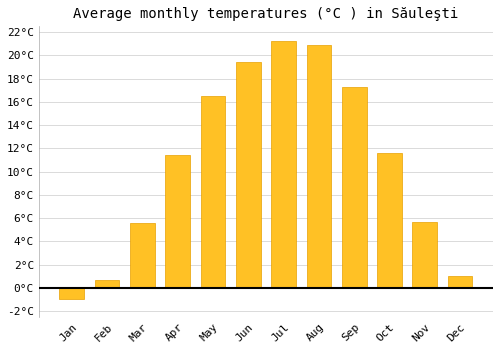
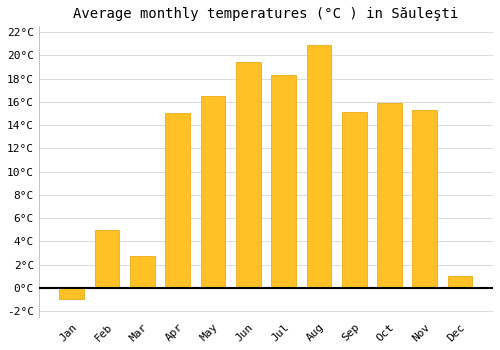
Feb: 0.7°C -> 5.0°C
Mar: 5.6°C -> 2.7°C
Apr: 11.4°C -> 15.0°C
Jul: 21.2°C -> 18.3°C
Sep: 17.3°C -> 15.1°C
Oct: 11.6°C -> 15.9°C
Nov: 5.7°C -> 15.3°C
